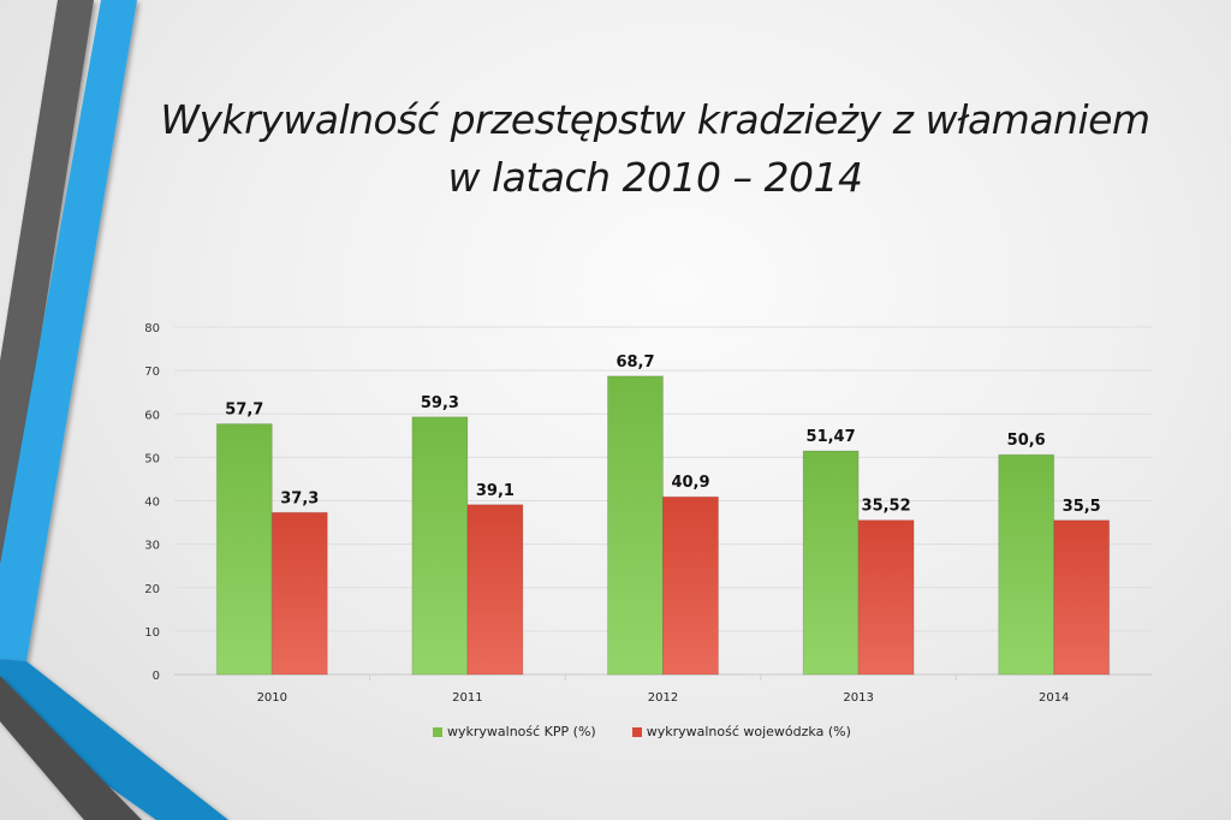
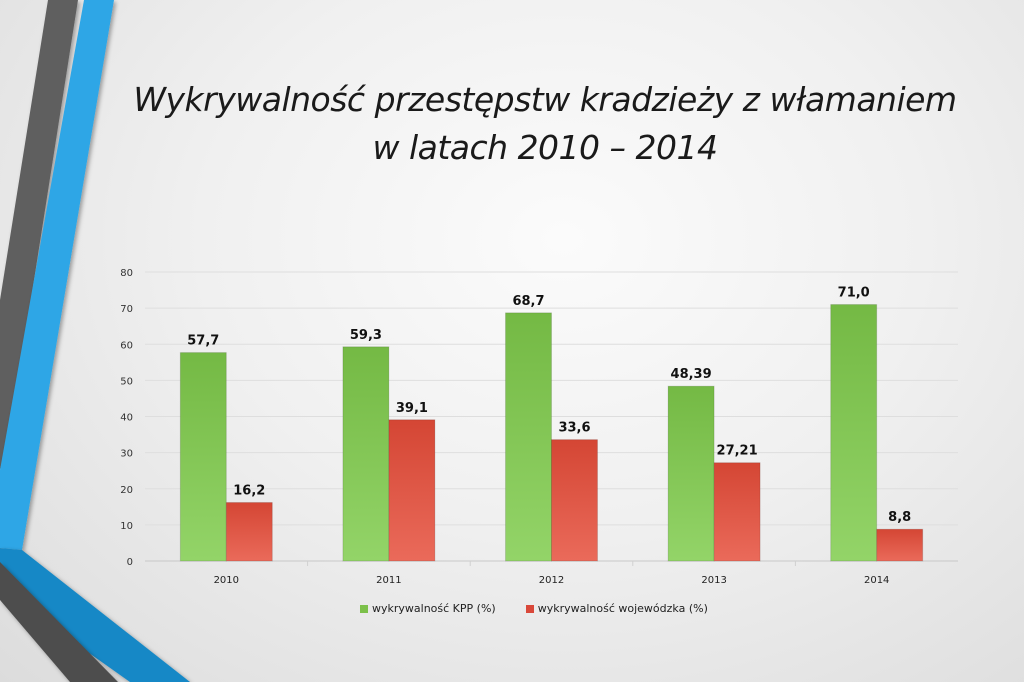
wykrywalność wojewódzka (%)/2010: 37,3 -> 16,2
wykrywalność wojewódzka (%)/2012: 40,9 -> 33,6
wykrywalność KPP (%)/2013: 51,47 -> 48,39
wykrywalność wojewódzka (%)/2013: 35,52 -> 27,21
wykrywalność KPP (%)/2014: 50,6 -> 71,0
wykrywalność wojewódzka (%)/2014: 35,5 -> 8,8
